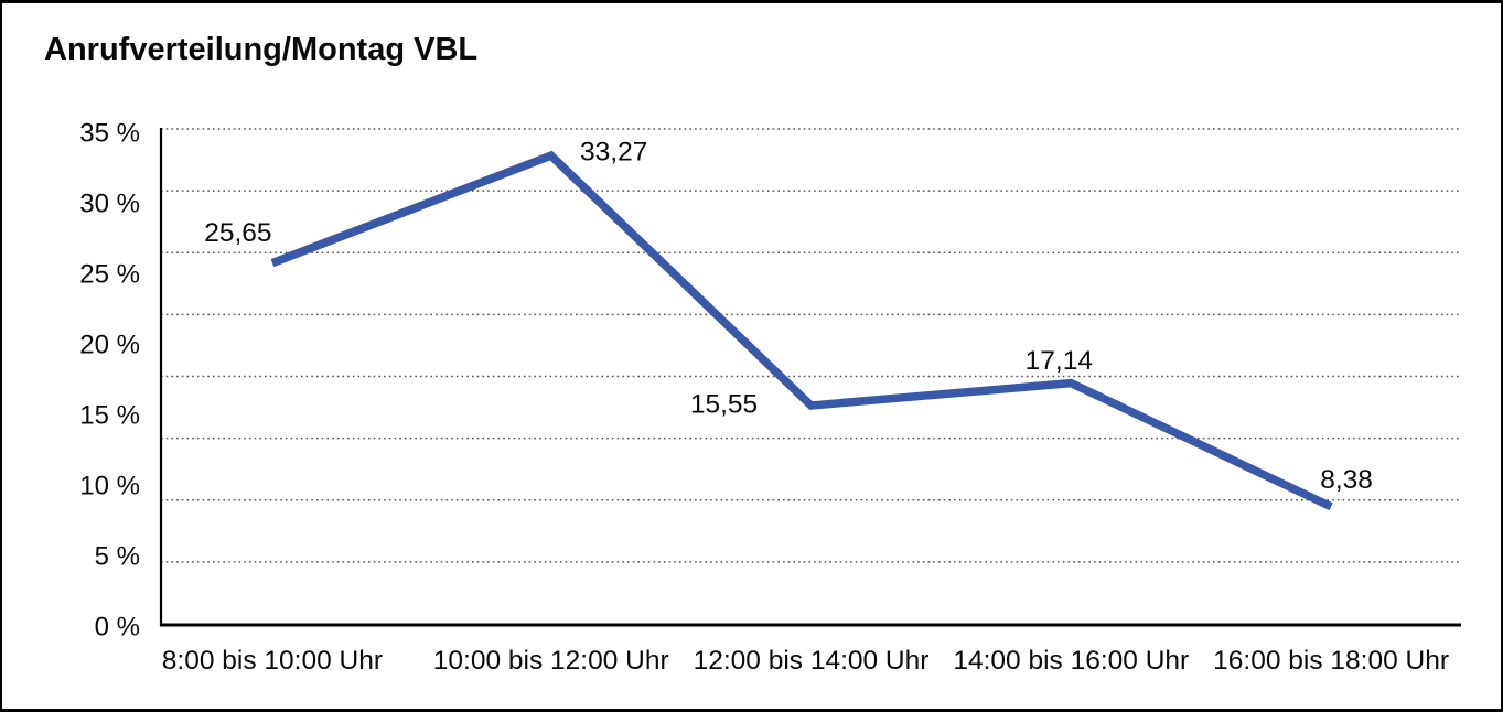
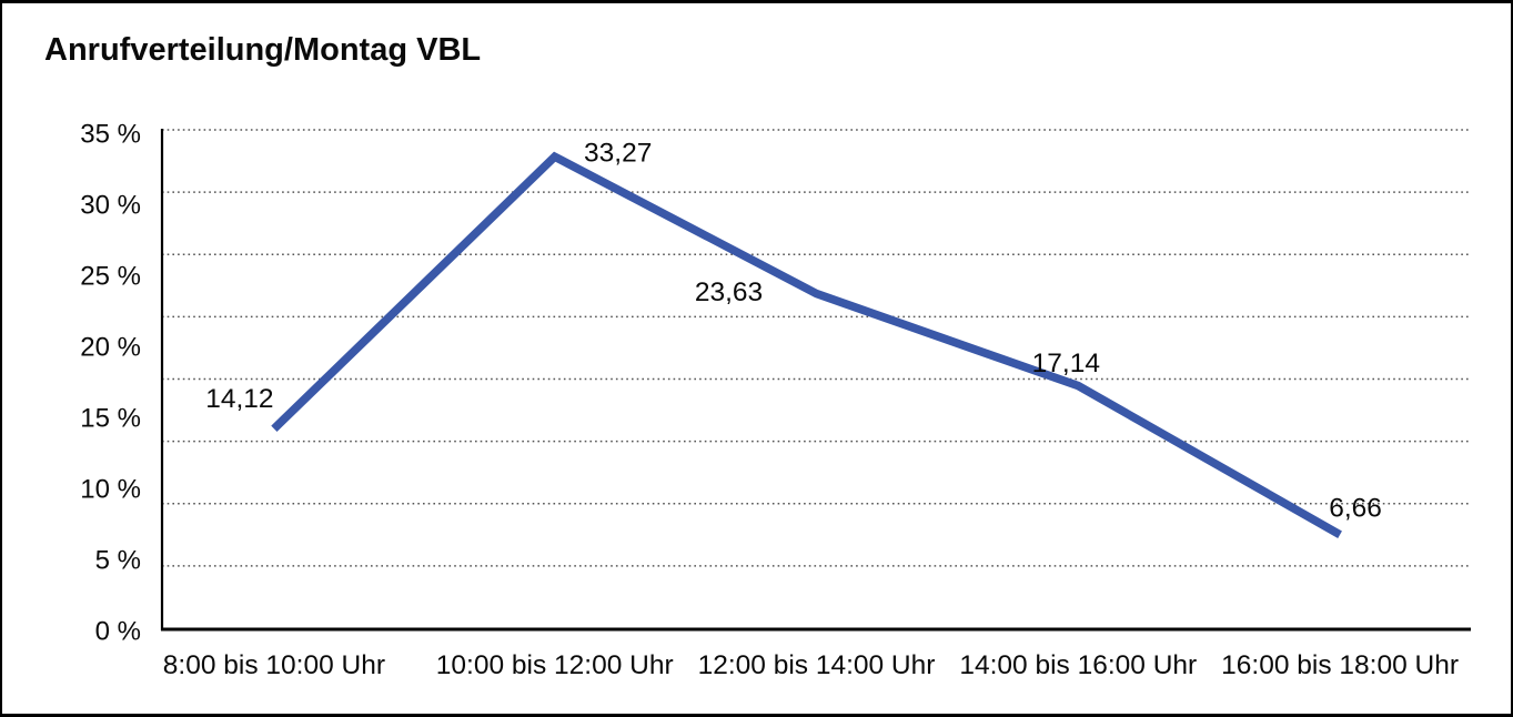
8:00 bis 10:00 Uhr: 25,65 -> 14,12
12:00 bis 14:00 Uhr: 15,55 -> 23,63
16:00 bis 18:00 Uhr: 8,38 -> 6,66
